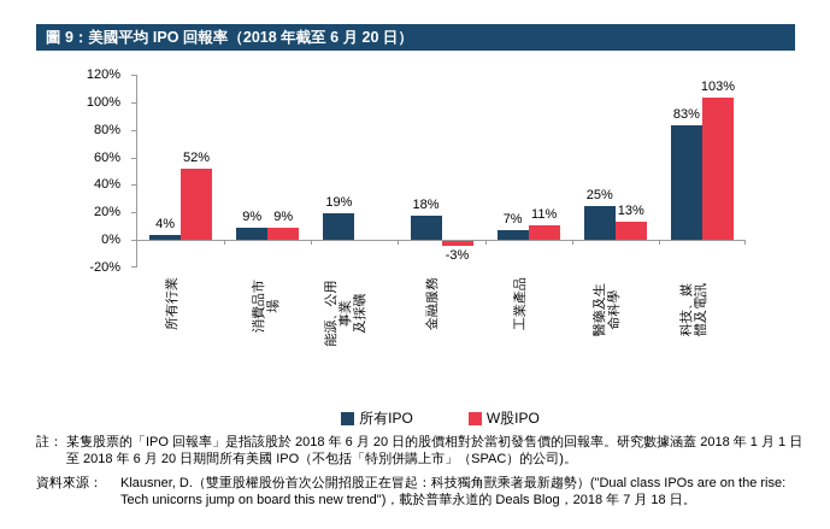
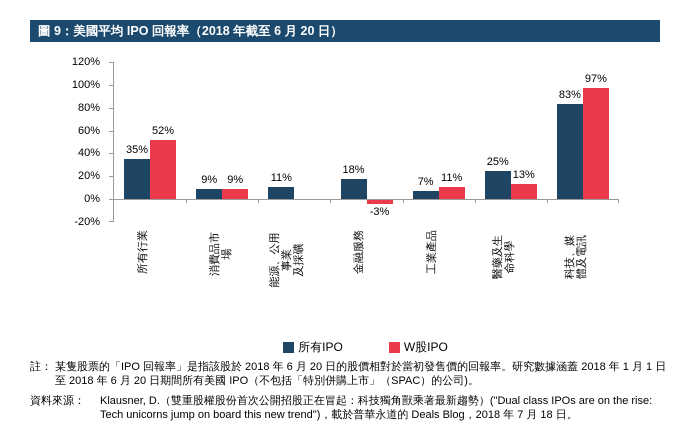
所有IPO/所有行業: 4% -> 35%
所有IPO/能源、公用事業 及採礦: 19% -> 11%
W股IPO/科技、媒體及電訊: 103% -> 97%
